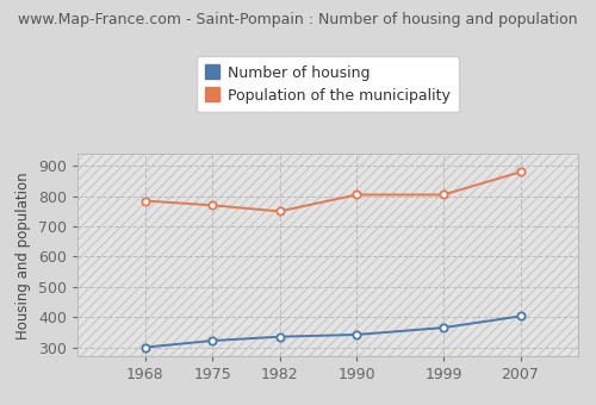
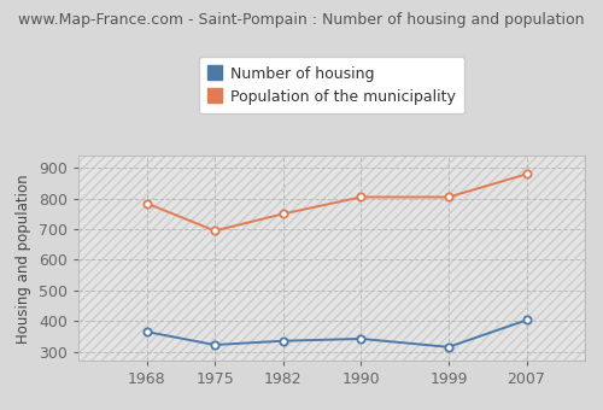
Number of housing/1968: 300 -> 365
Population of the municipality/1975: 770 -> 695
Number of housing/1999: 365 -> 315
